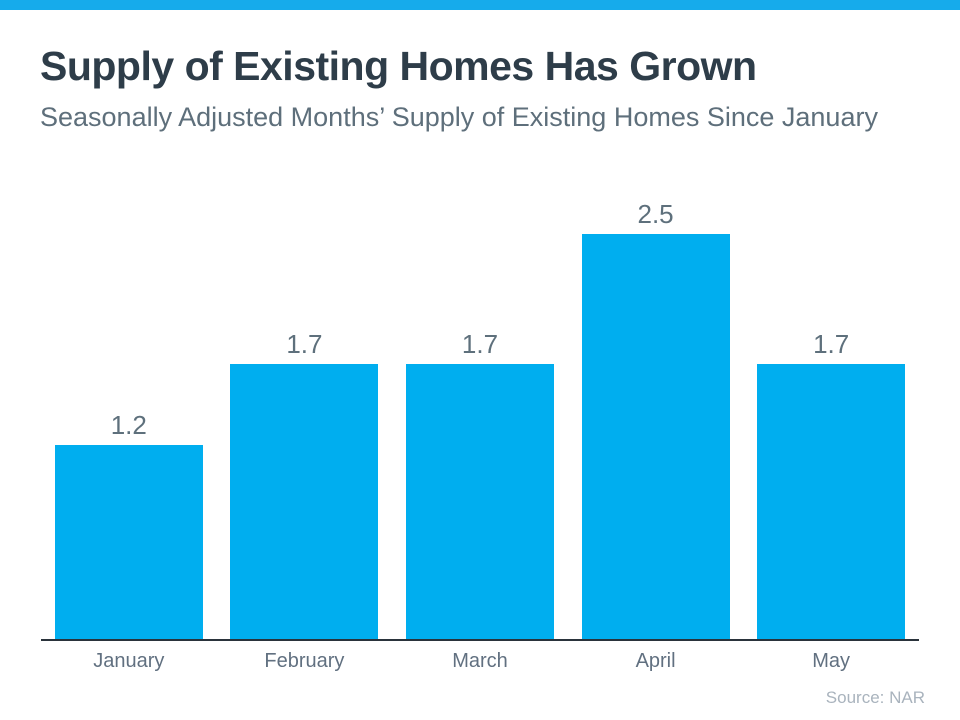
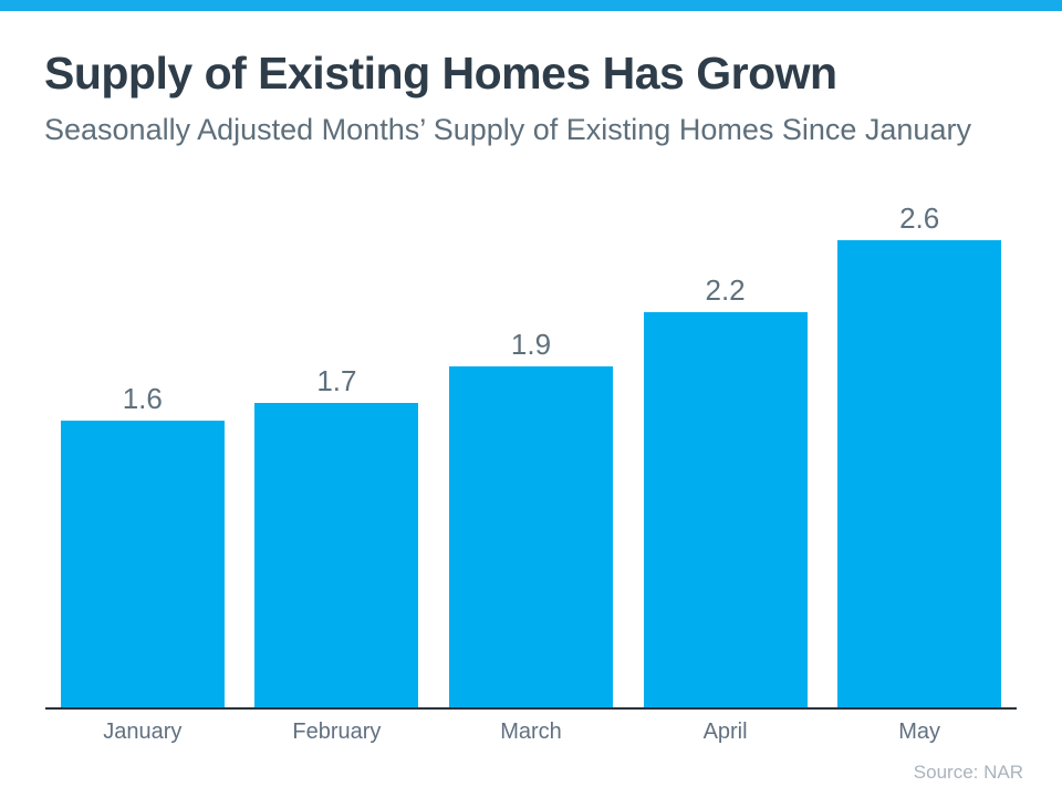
January: 1.2 -> 1.6
March: 1.7 -> 1.9
April: 2.5 -> 2.2
May: 1.7 -> 2.6
